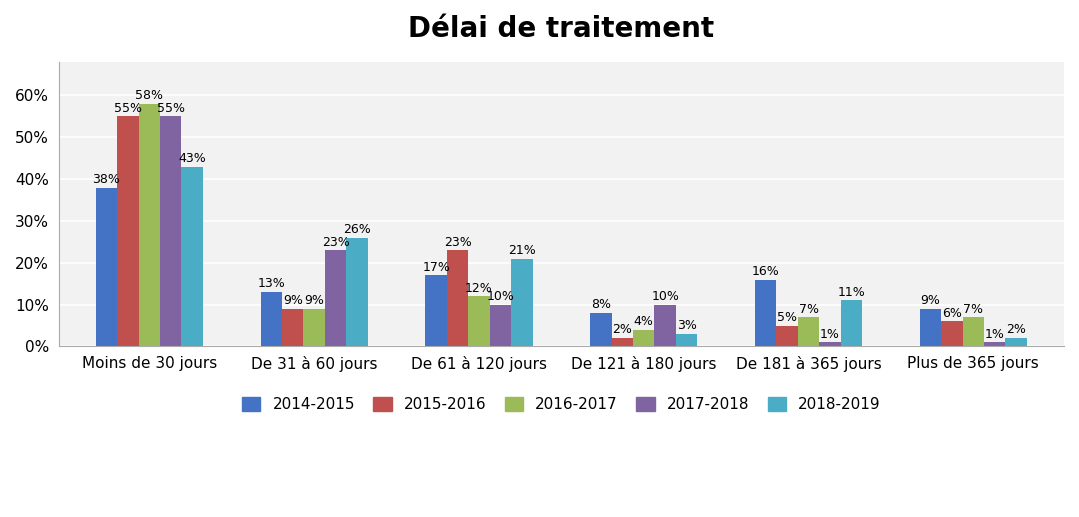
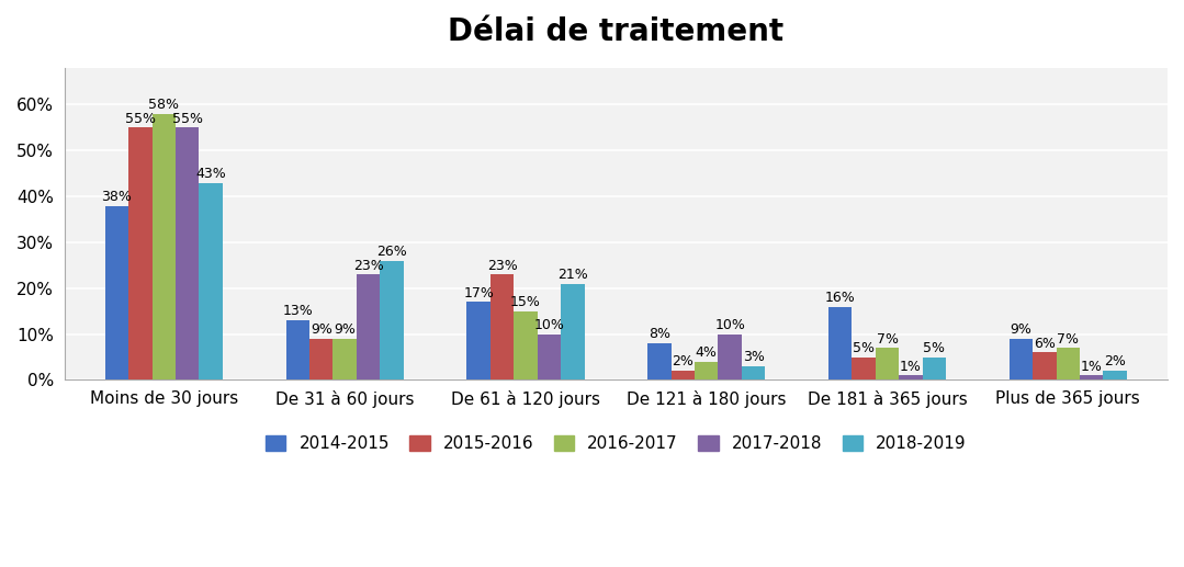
2016-2017/De 61 à 120 jours: 12% -> 15%
2018-2019/De 181 à 365 jours: 11% -> 5%
